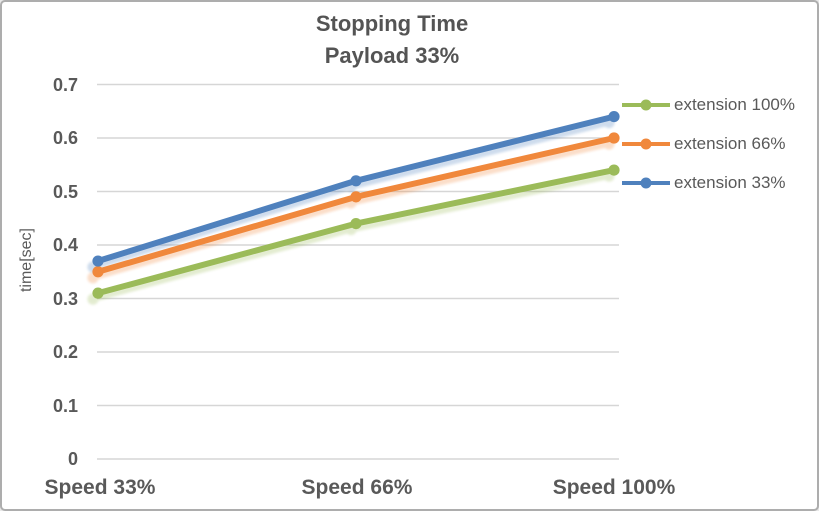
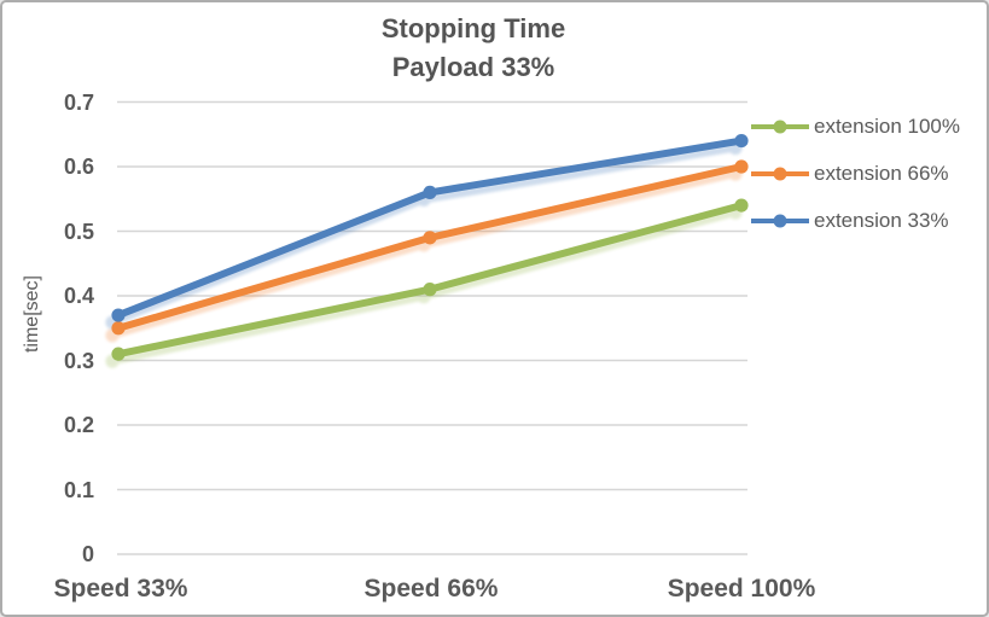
extension 100%/Speed 66%: 0.44 -> 0.41
extension 33%/Speed 66%: 0.52 -> 0.56
